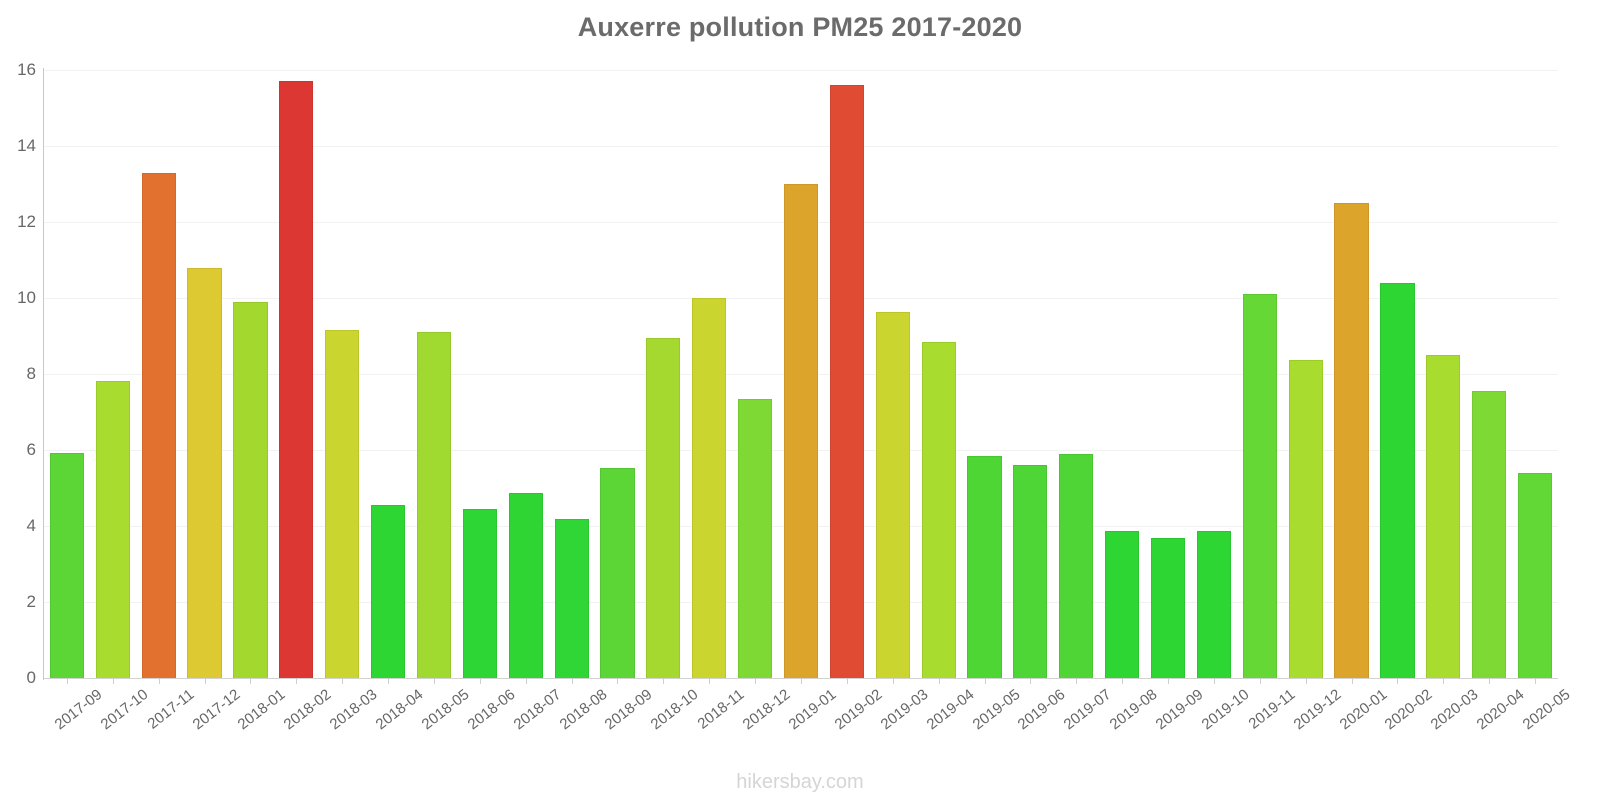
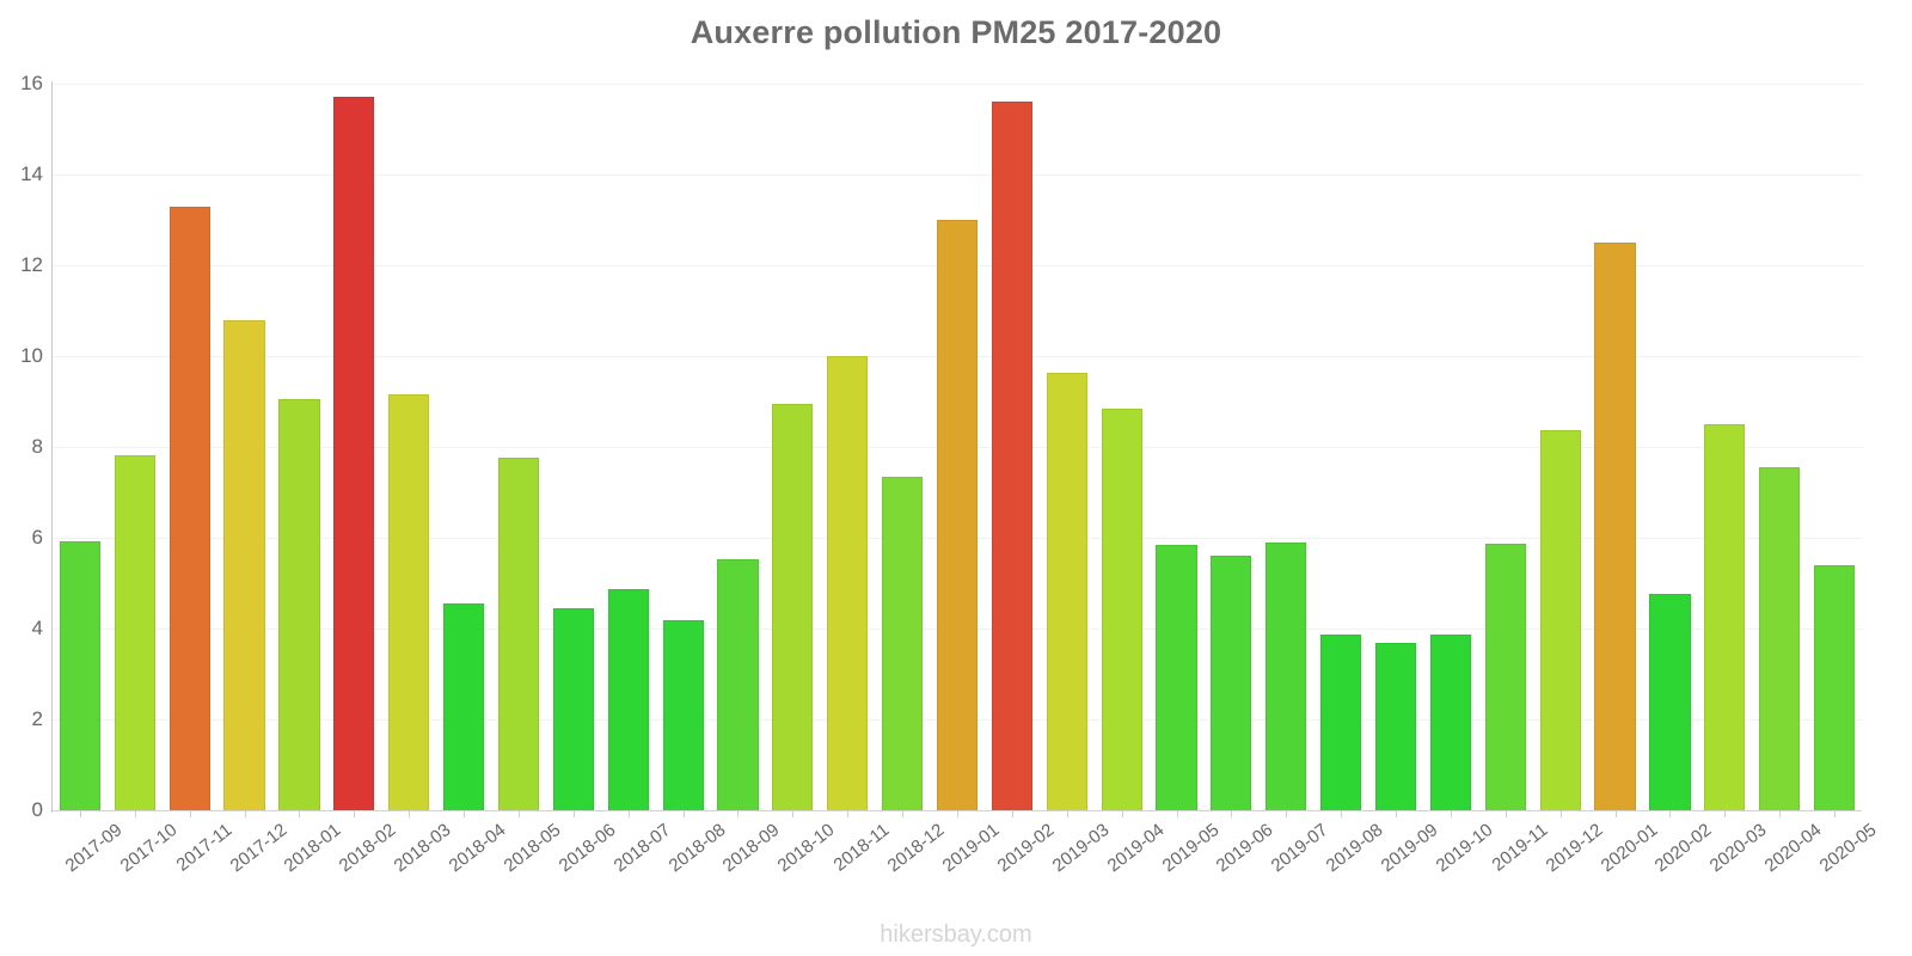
2018-01: 9.9 -> 9.0
2018-05: 9.1 -> 7.8
2019-11: 10.1 -> 5.9
2020-02: 10.4 -> 4.8
